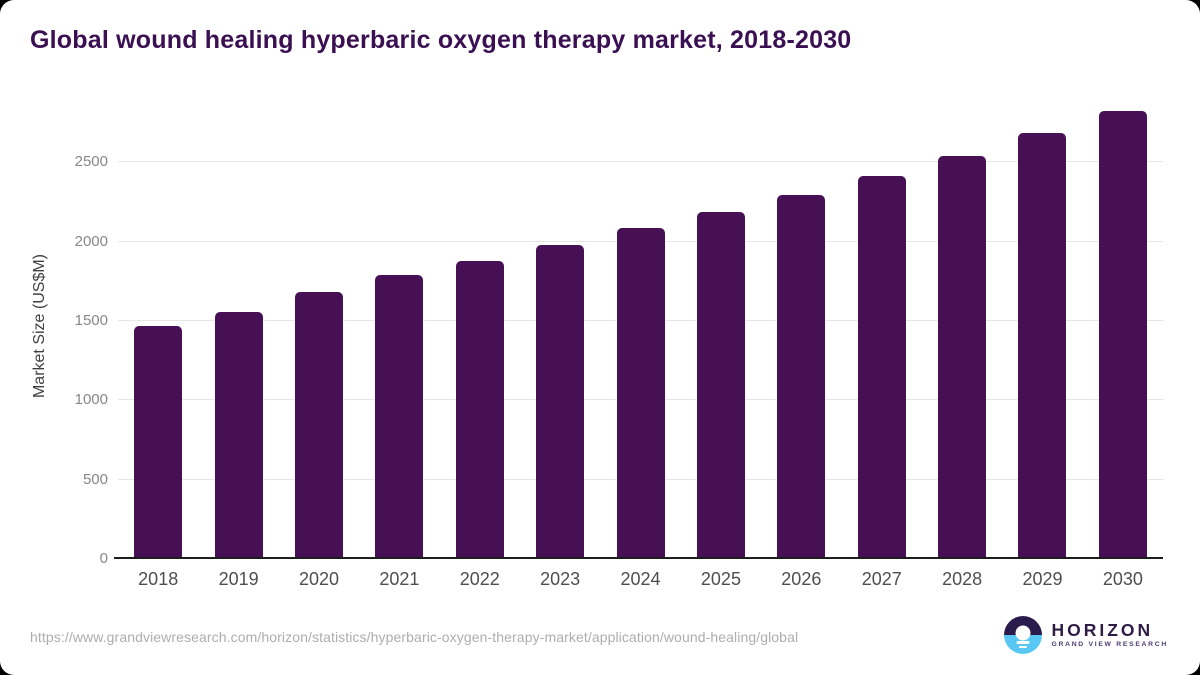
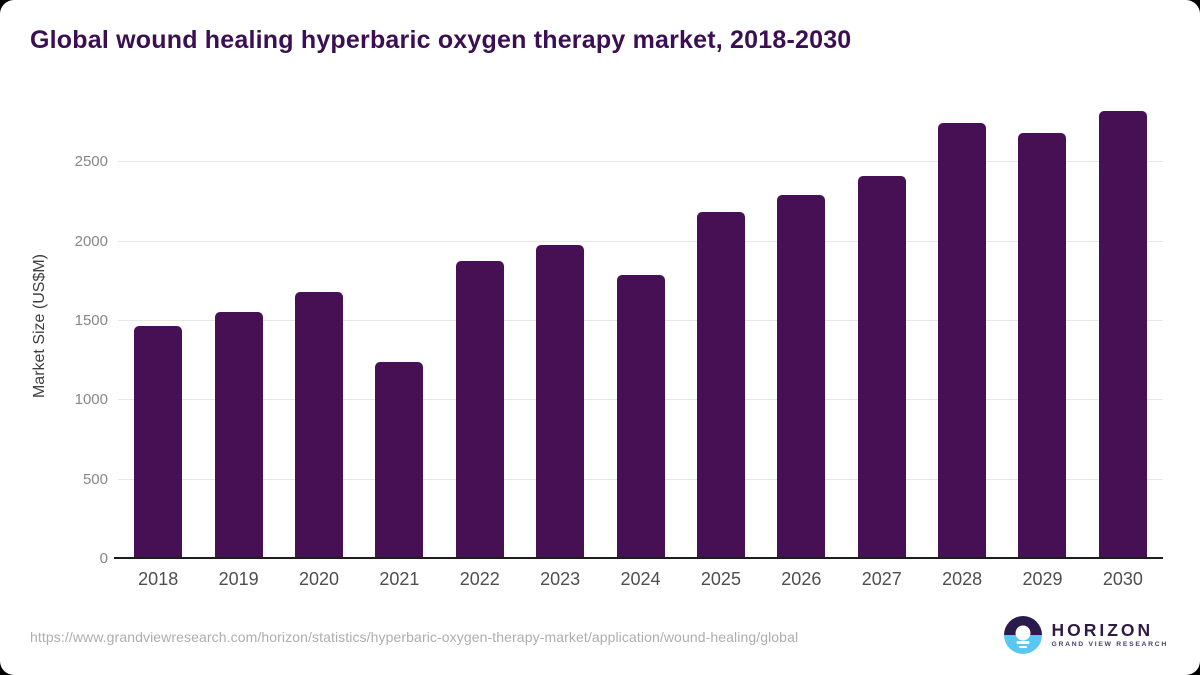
2021: 1790 -> 1240
2024: 2080 -> 1790
2028: 2540 -> 2750
